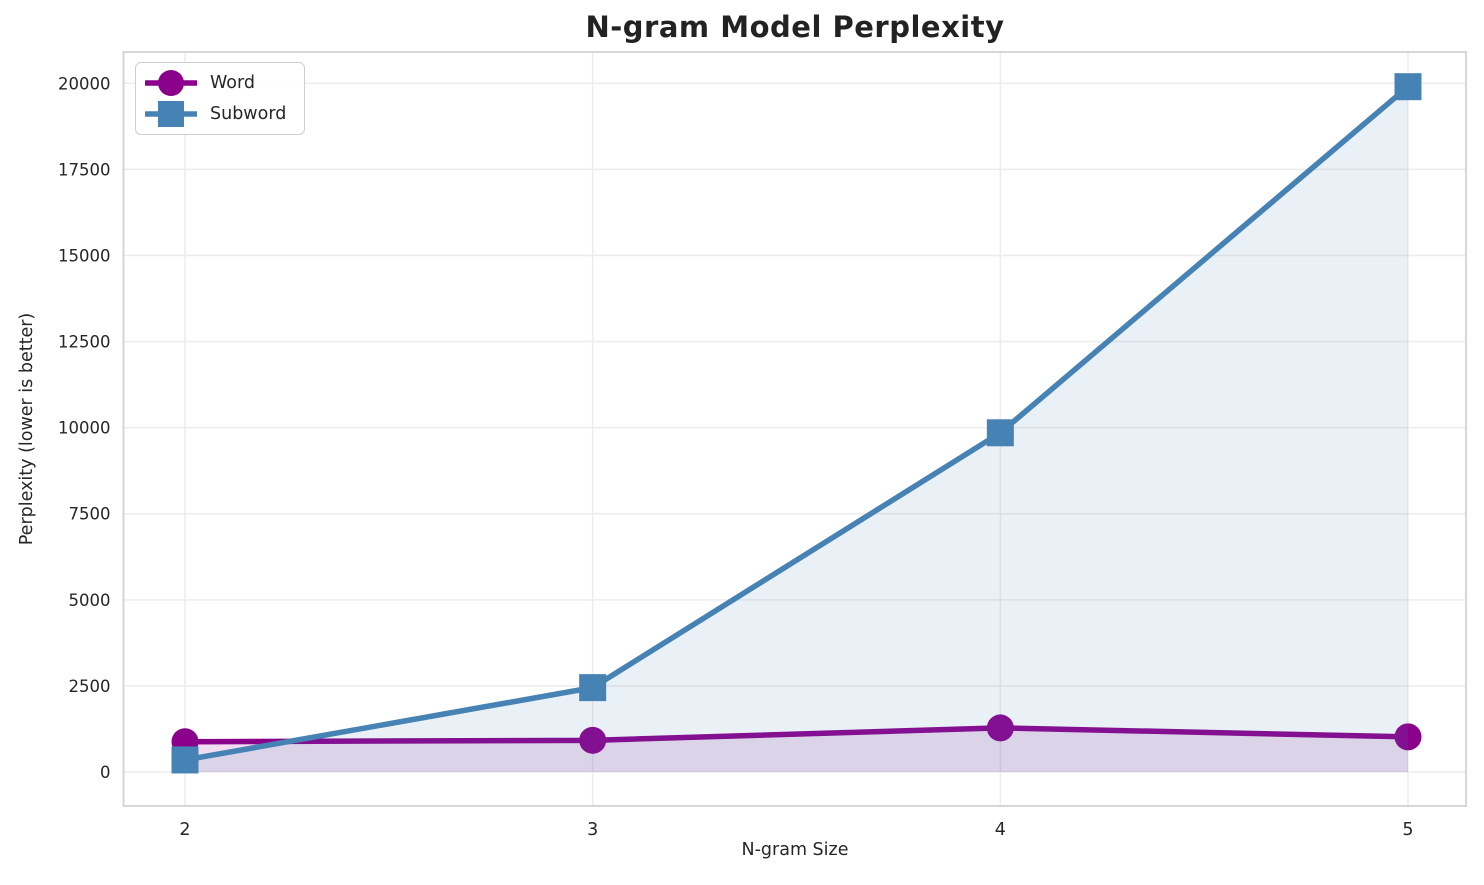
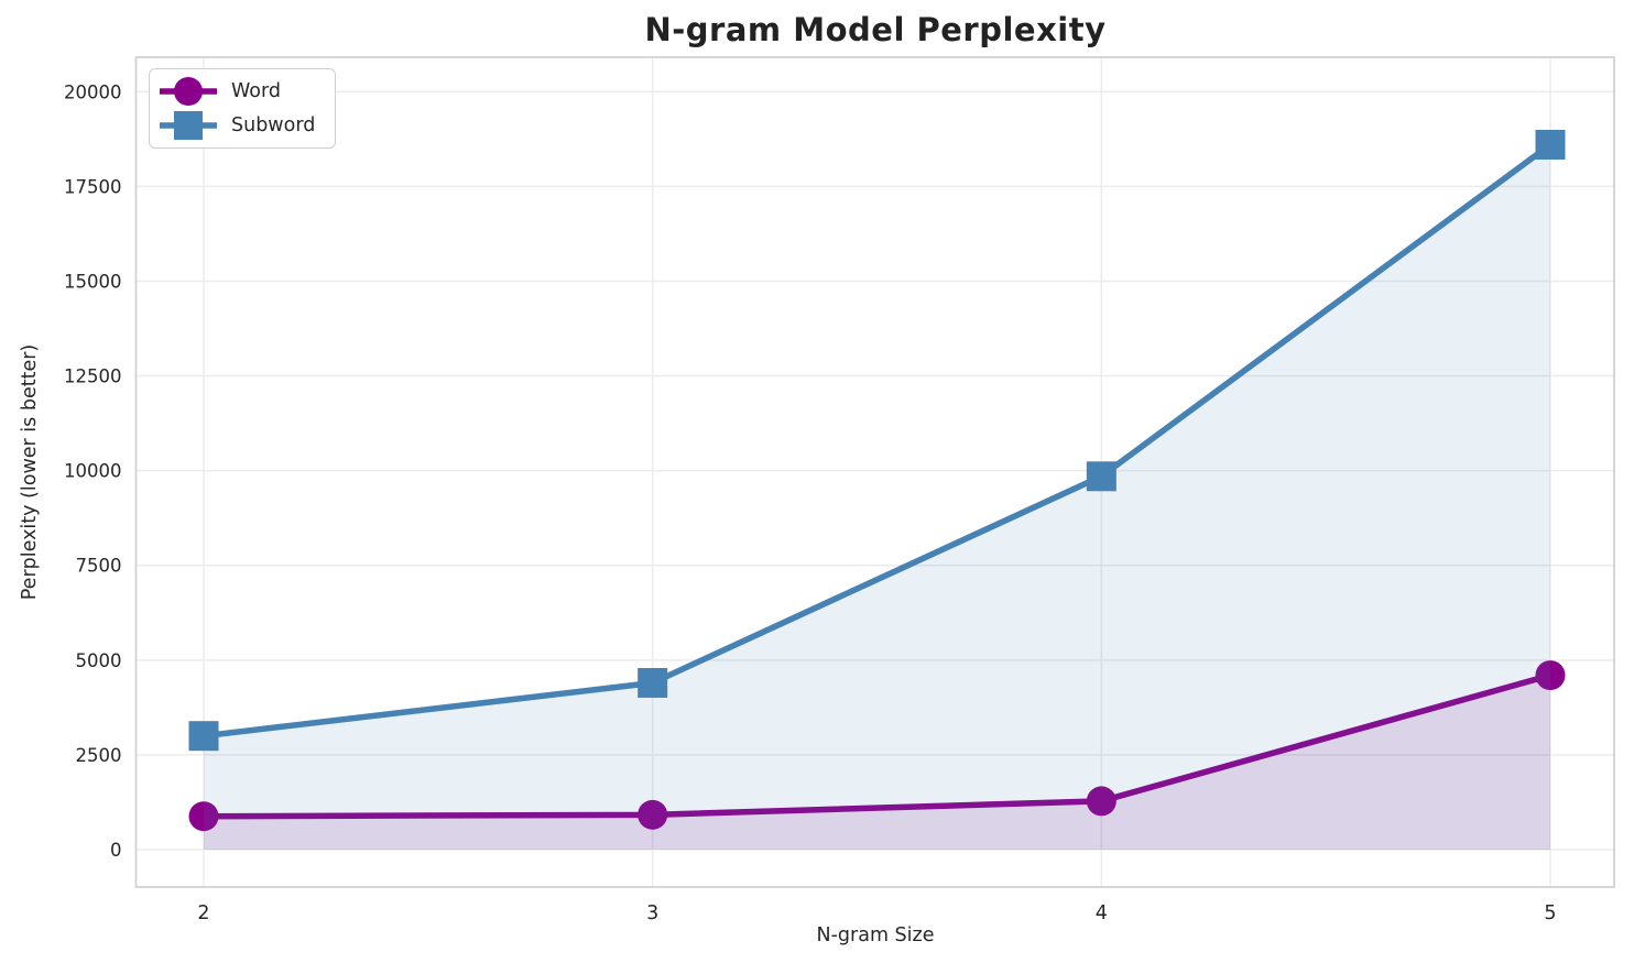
Subword/2: 400 -> 3000
Subword/3: 2400 -> 4400
Word/5: 1000 -> 4600
Subword/5: 19900 -> 18600
